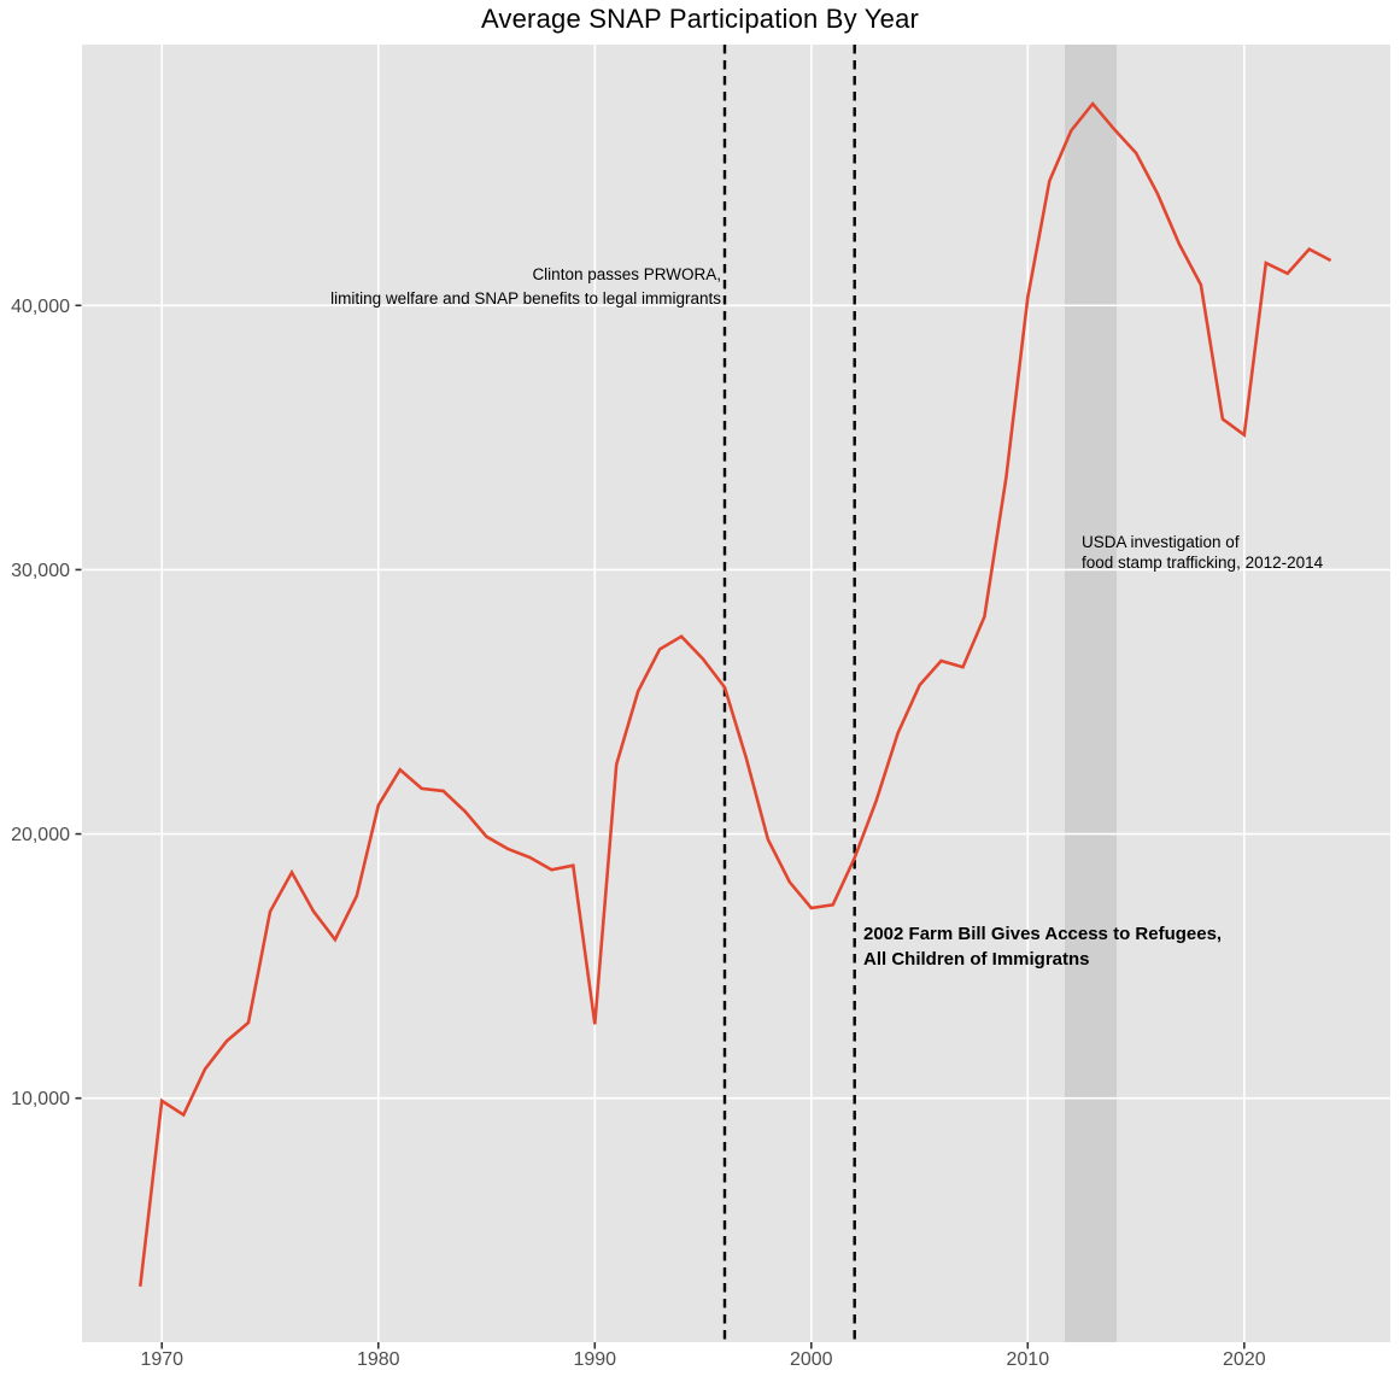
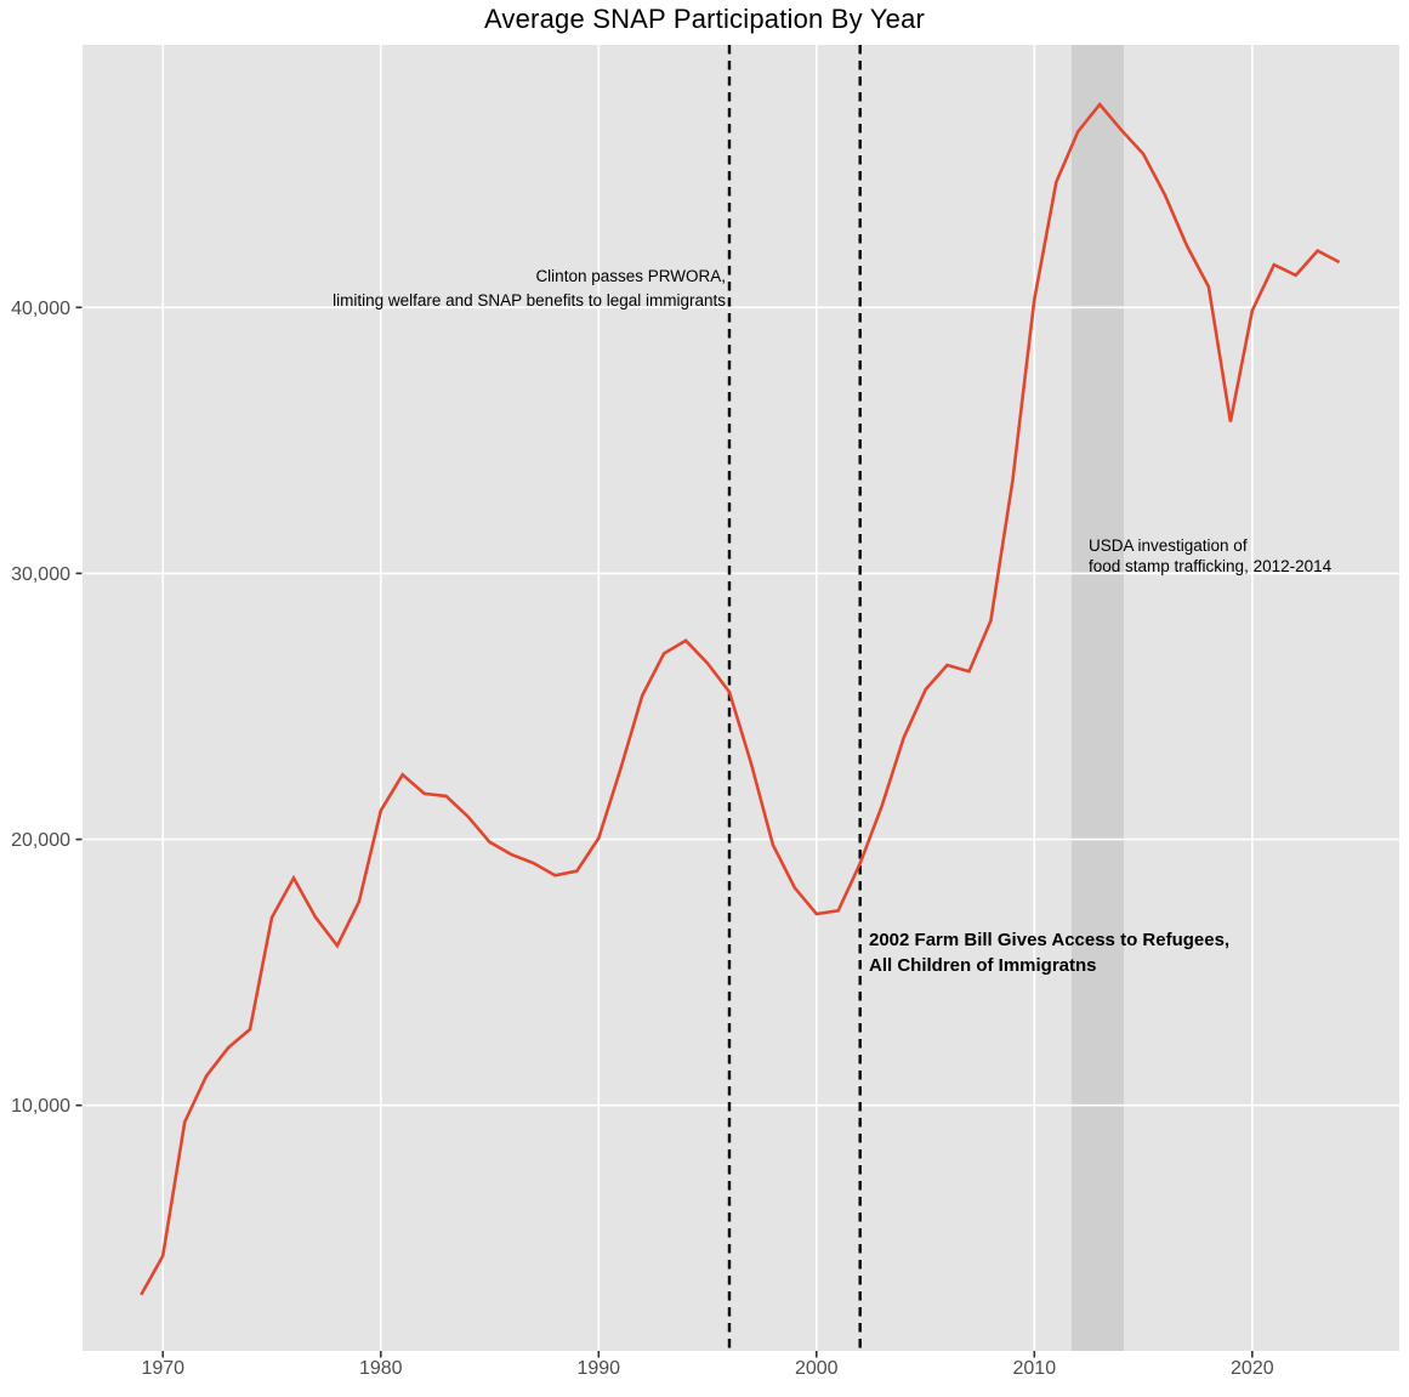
1970: 9900 -> 4300
1990: 12800 -> 20000
2020: 35100 -> 39900
